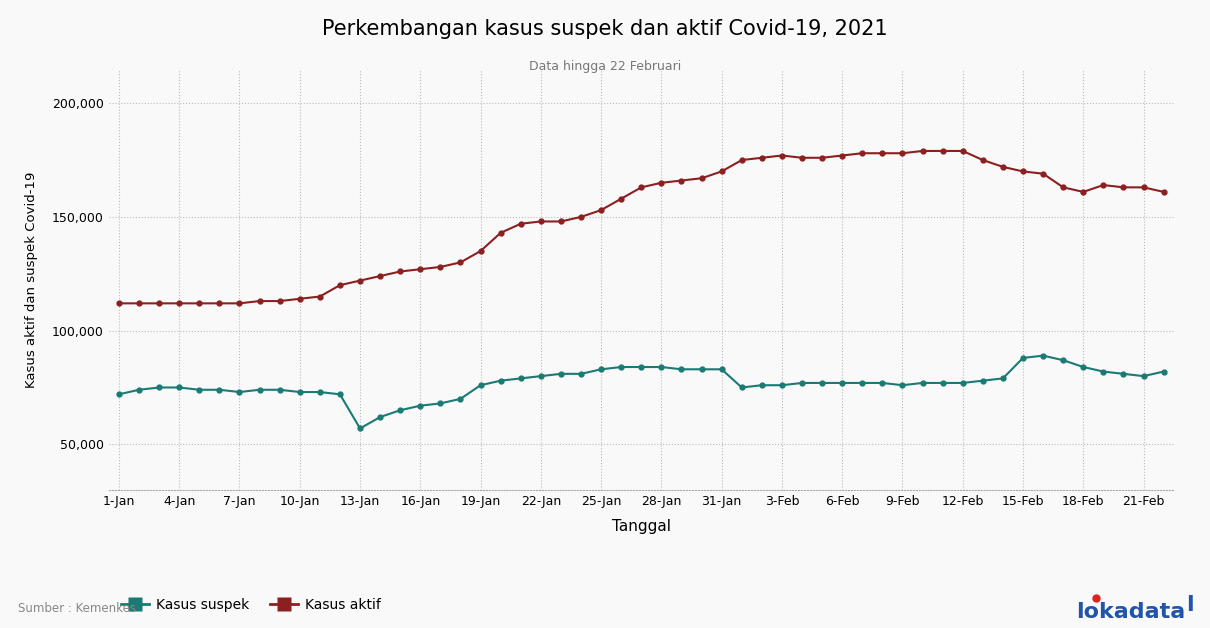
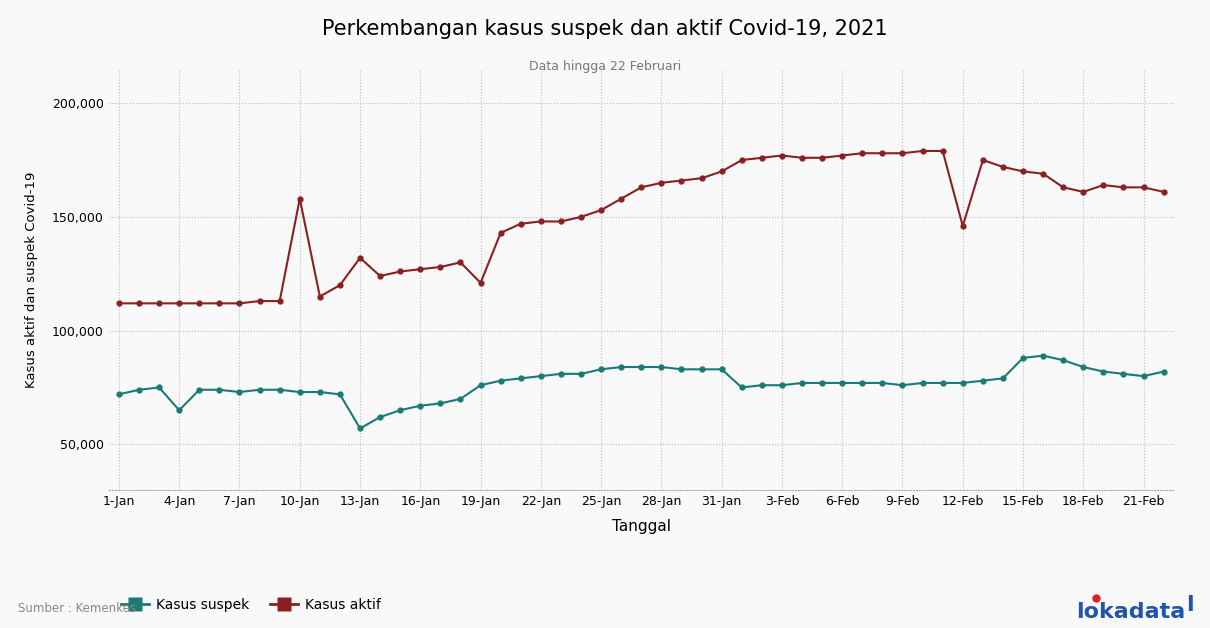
Kasus suspek/4-Jan: 75,000 -> 65,000
Kasus aktif/10-Jan: 114,000 -> 158,000
Kasus aktif/13-Jan: 122,000 -> 132,000
Kasus aktif/19-Jan: 135,000 -> 121,000
Kasus aktif/12-Feb: 179,000 -> 146,000
